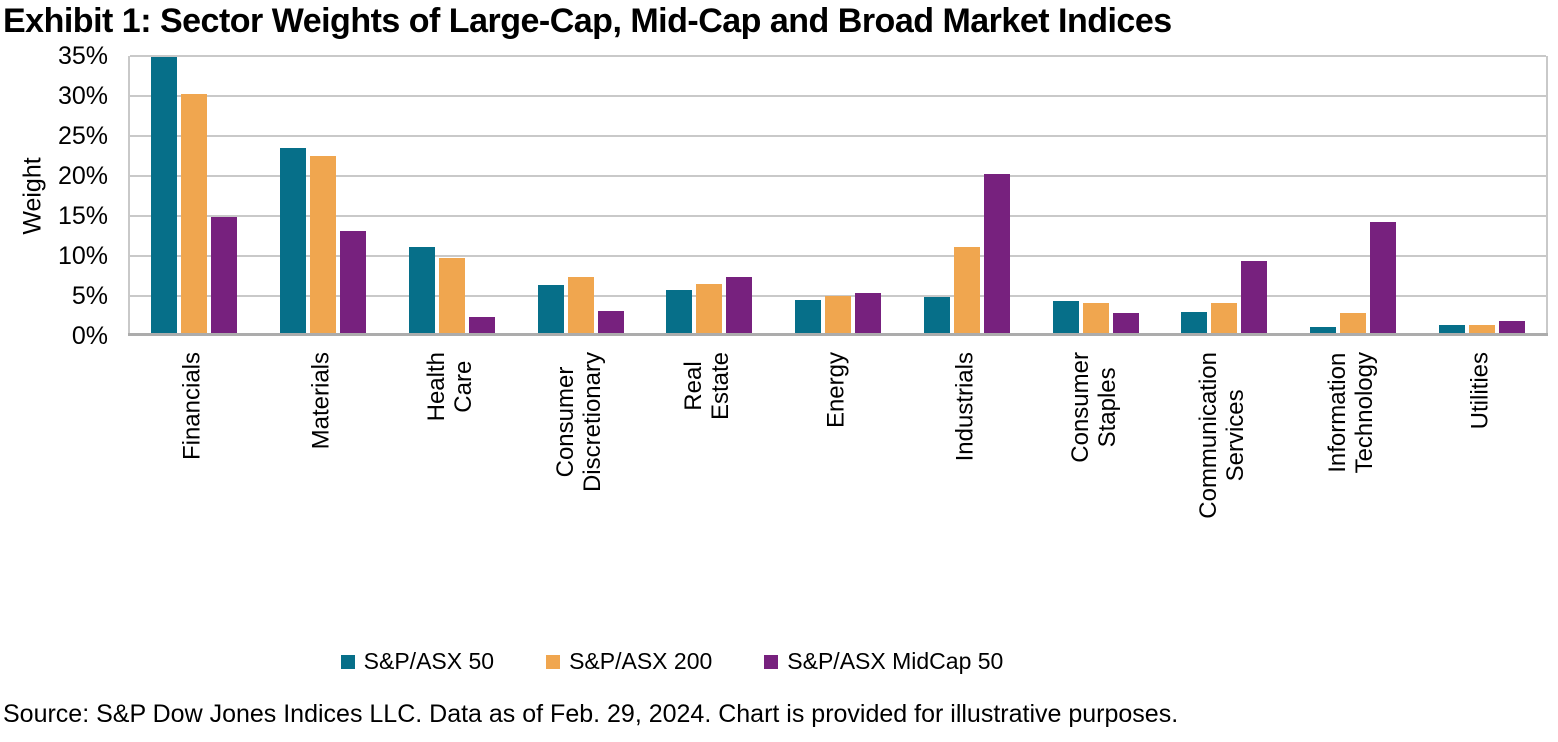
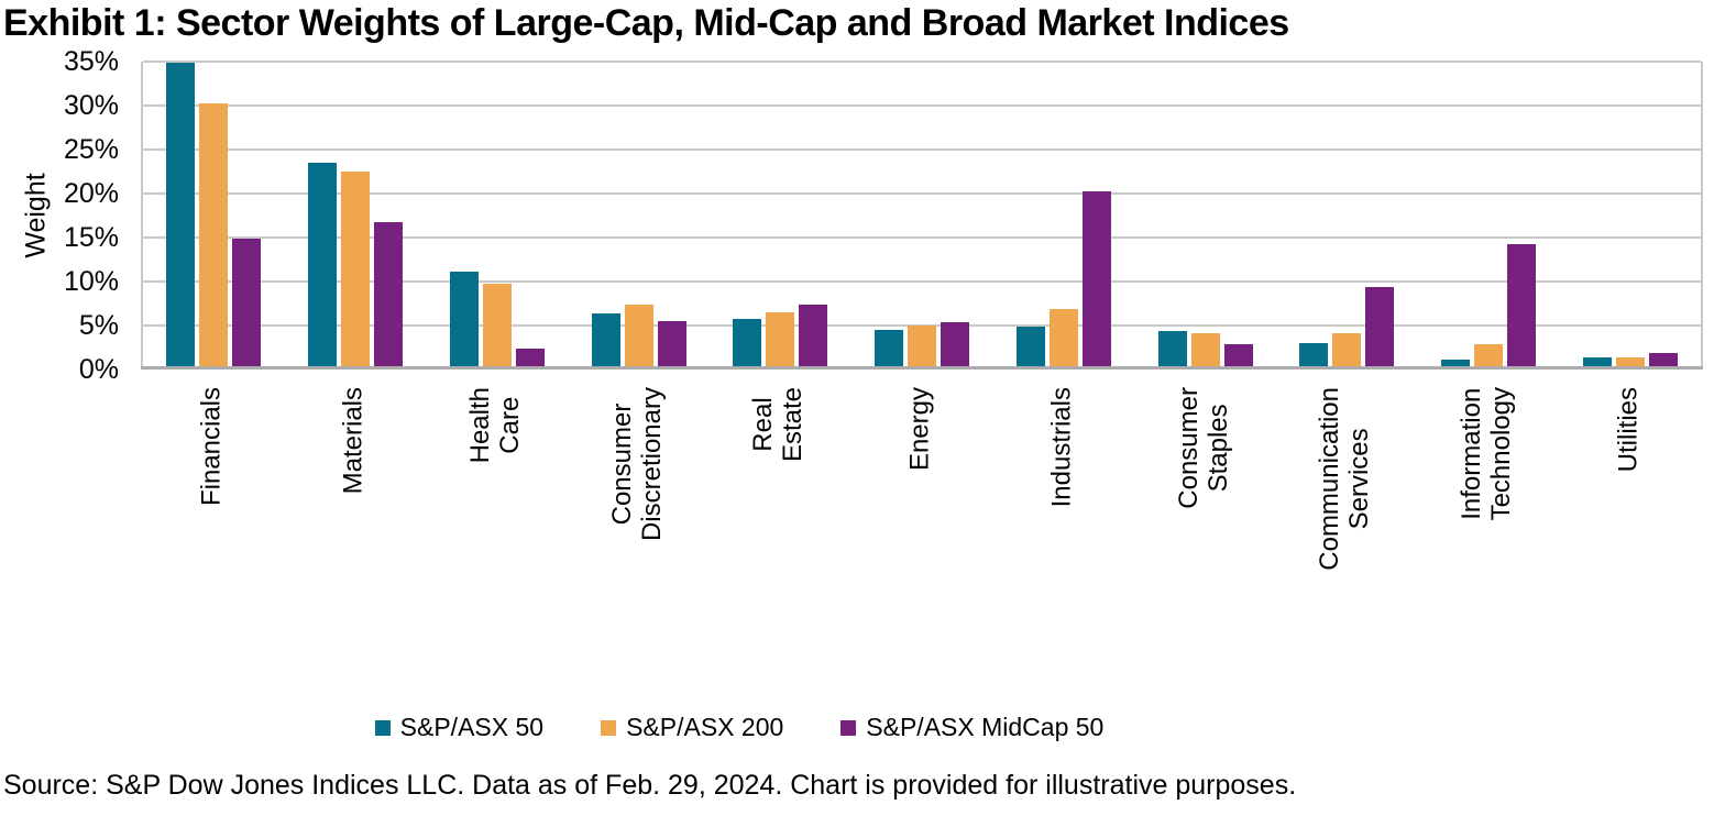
S&P/ASX MidCap 50/Materials: 13% -> 17%
S&P/ASX MidCap 50/Consumer Discretionary: 3% -> 5%
S&P/ASX 200/Industrials: 11% -> 7%
